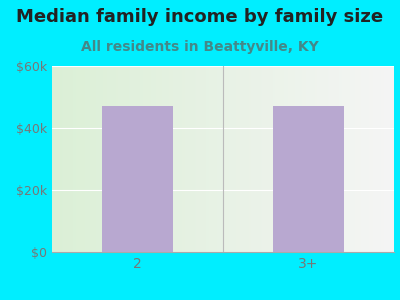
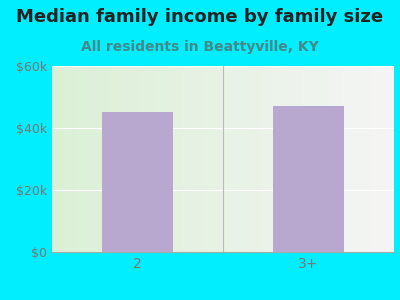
2: $47k -> $45k
